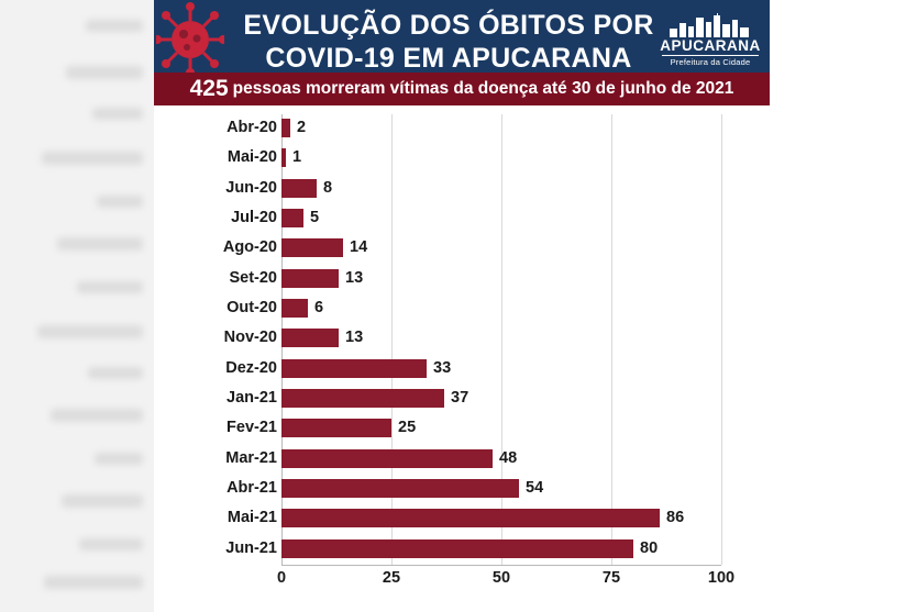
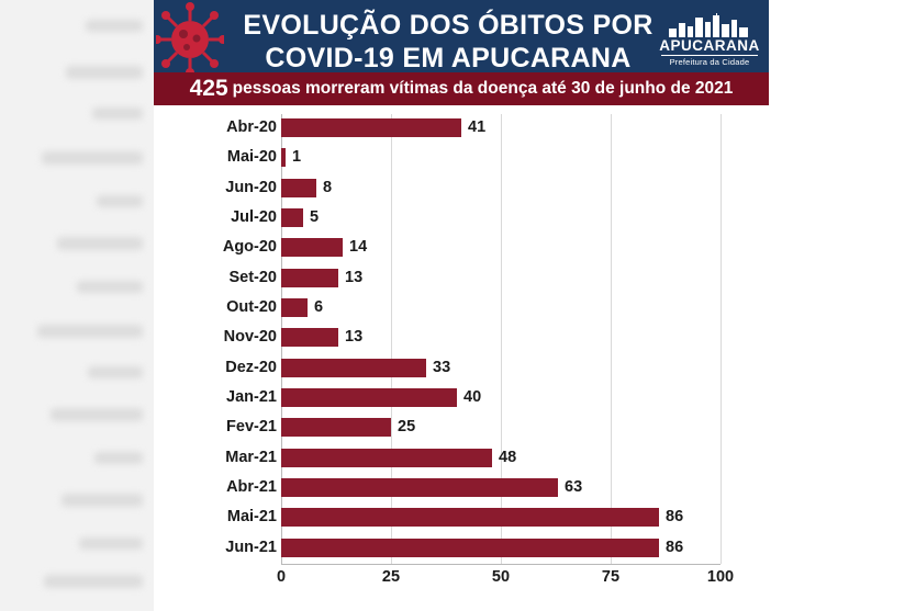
Abr-20: 2 -> 41
Jan-21: 37 -> 40
Abr-21: 54 -> 63
Jun-21: 80 -> 86
